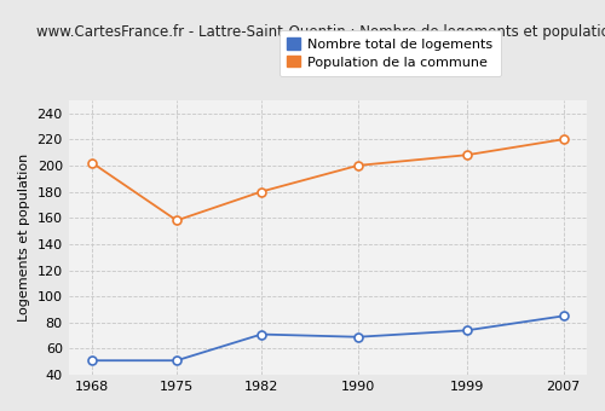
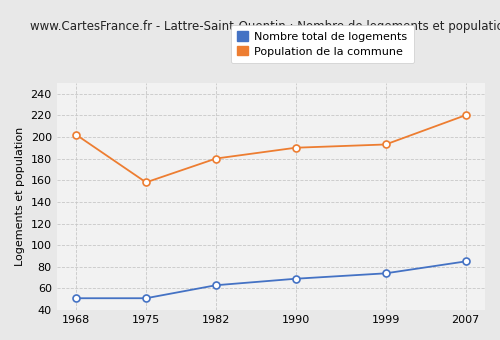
Nombre total de logements/1982: 71 -> 63
Population de la commune/1990: 200 -> 190
Population de la commune/1999: 208 -> 193
